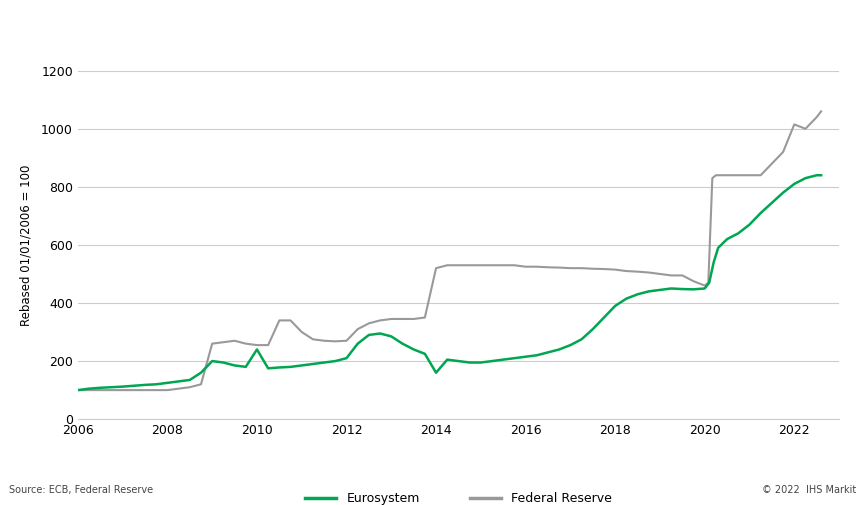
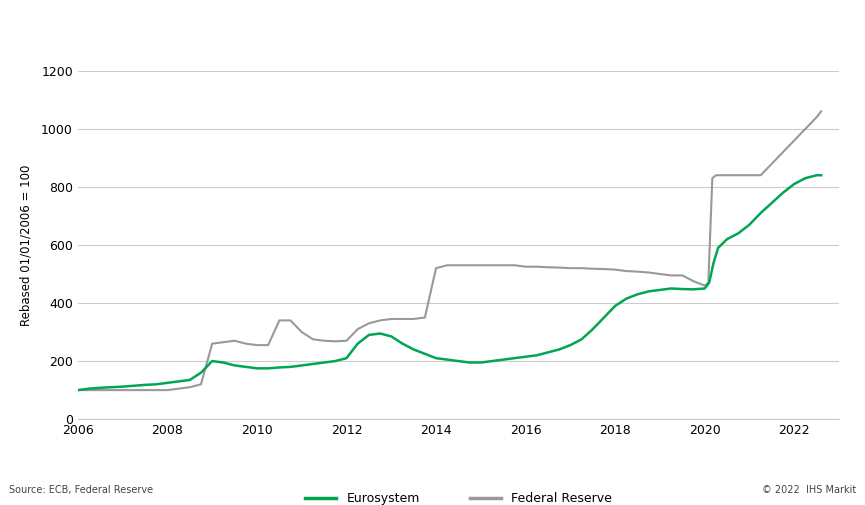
Eurosystem/2010: 240 -> 175
Eurosystem/2014: 160 -> 210
Federal Reserve/2022: 1015 -> 960
